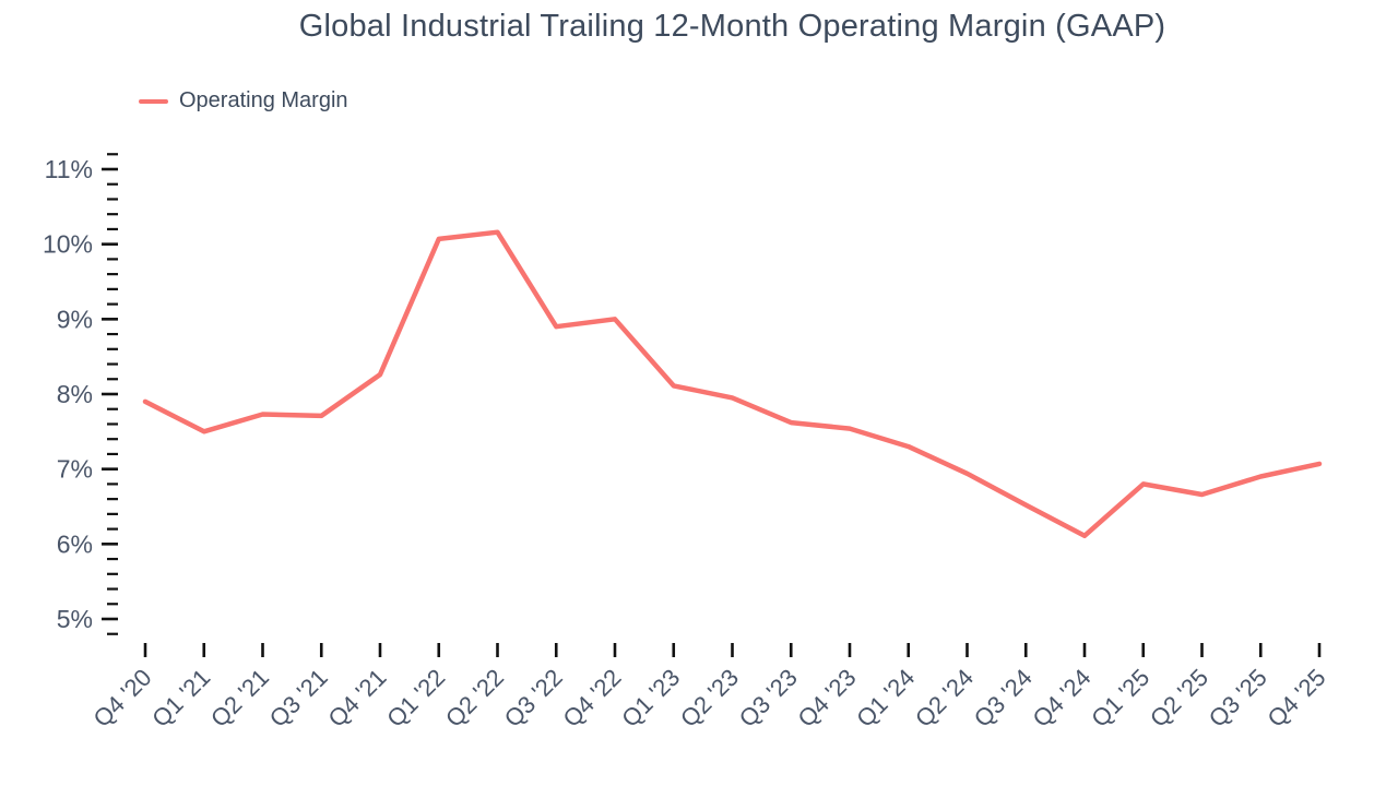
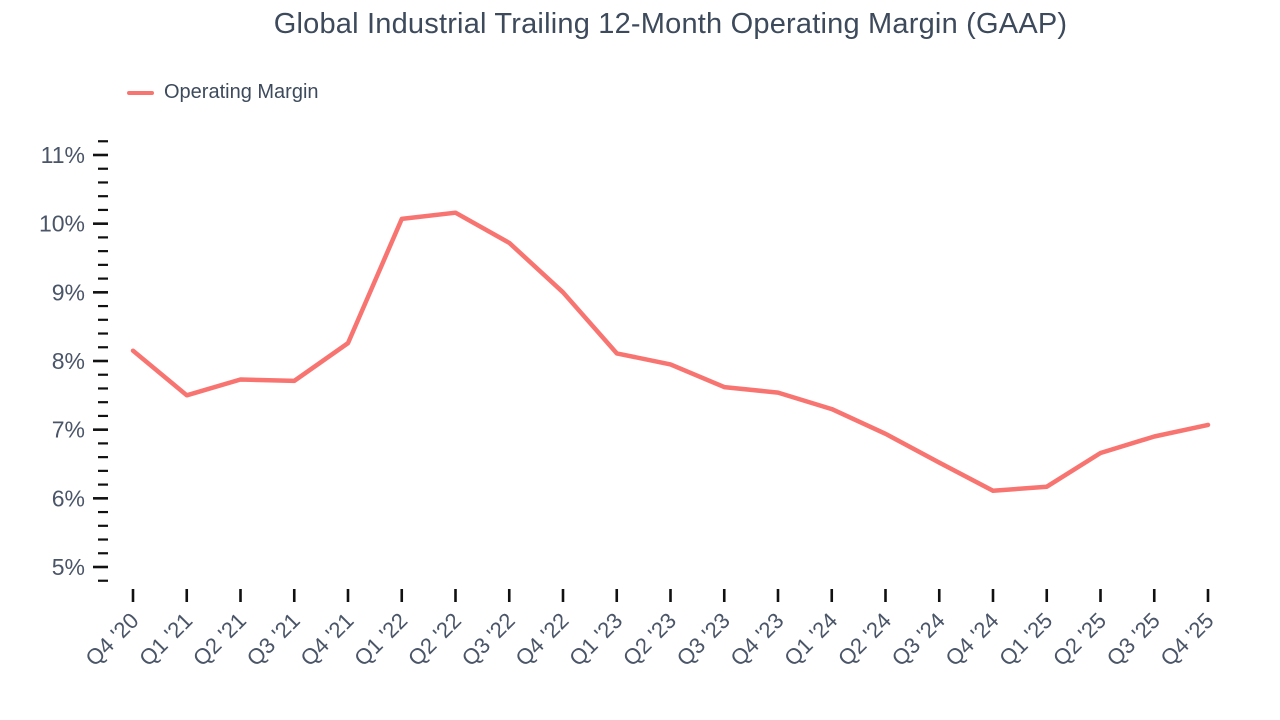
Q4 '20: 7.9% -> 8.2%
Q3 '22: 8.9% -> 9.7%
Q1 '25: 6.8% -> 6.2%
